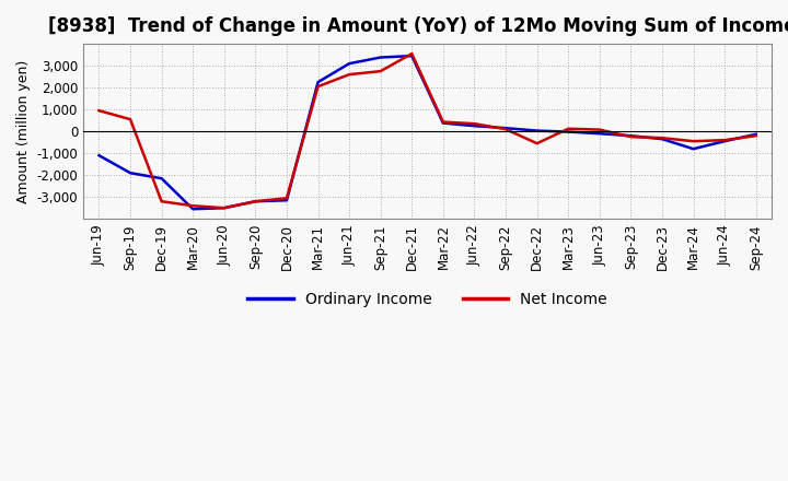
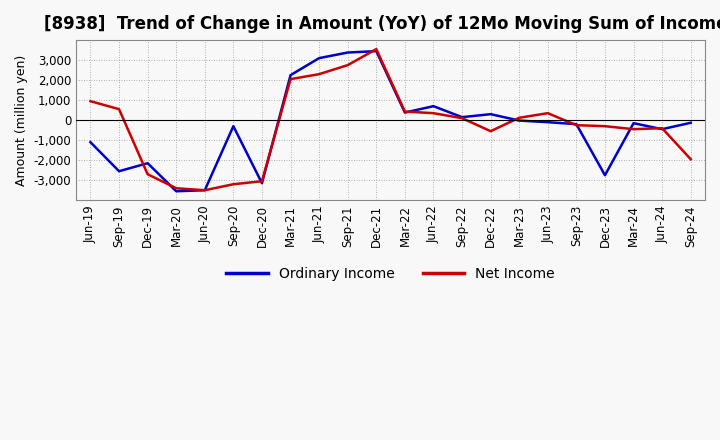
Ordinary Income/Sep-19: -1,900 -> -2,550
Net Income/Dec-19: -3,200 -> -2,700
Ordinary Income/Sep-20: -3,200 -> -300
Net Income/Jun-21: 2,600 -> 2,300
Ordinary Income/Jun-22: 250 -> 700
Ordinary Income/Dec-22: 30 -> 300
Net Income/Jun-23: 80 -> 350
Ordinary Income/Dec-23: -350 -> -2,750
Ordinary Income/Mar-24: -800 -> -150
Net Income/Sep-24: -200 -> -1,950
